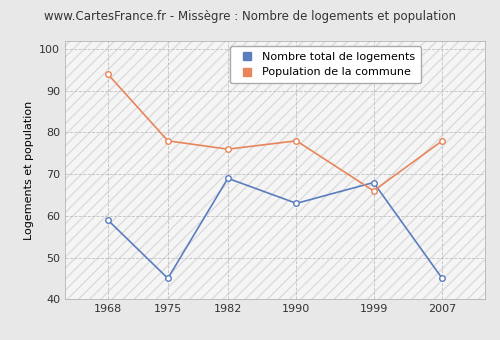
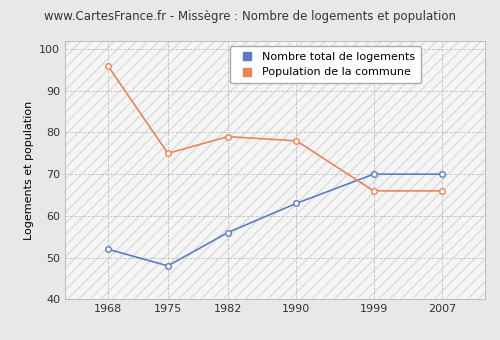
Nombre total de logements/1968: 59 -> 52
Population de la commune/1968: 94 -> 96
Nombre total de logements/1975: 45 -> 48
Population de la commune/1975: 78 -> 75
Nombre total de logements/1982: 69 -> 56
Population de la commune/1982: 76 -> 79
Nombre total de logements/1999: 68 -> 70
Nombre total de logements/2007: 45 -> 70
Population de la commune/2007: 78 -> 66
